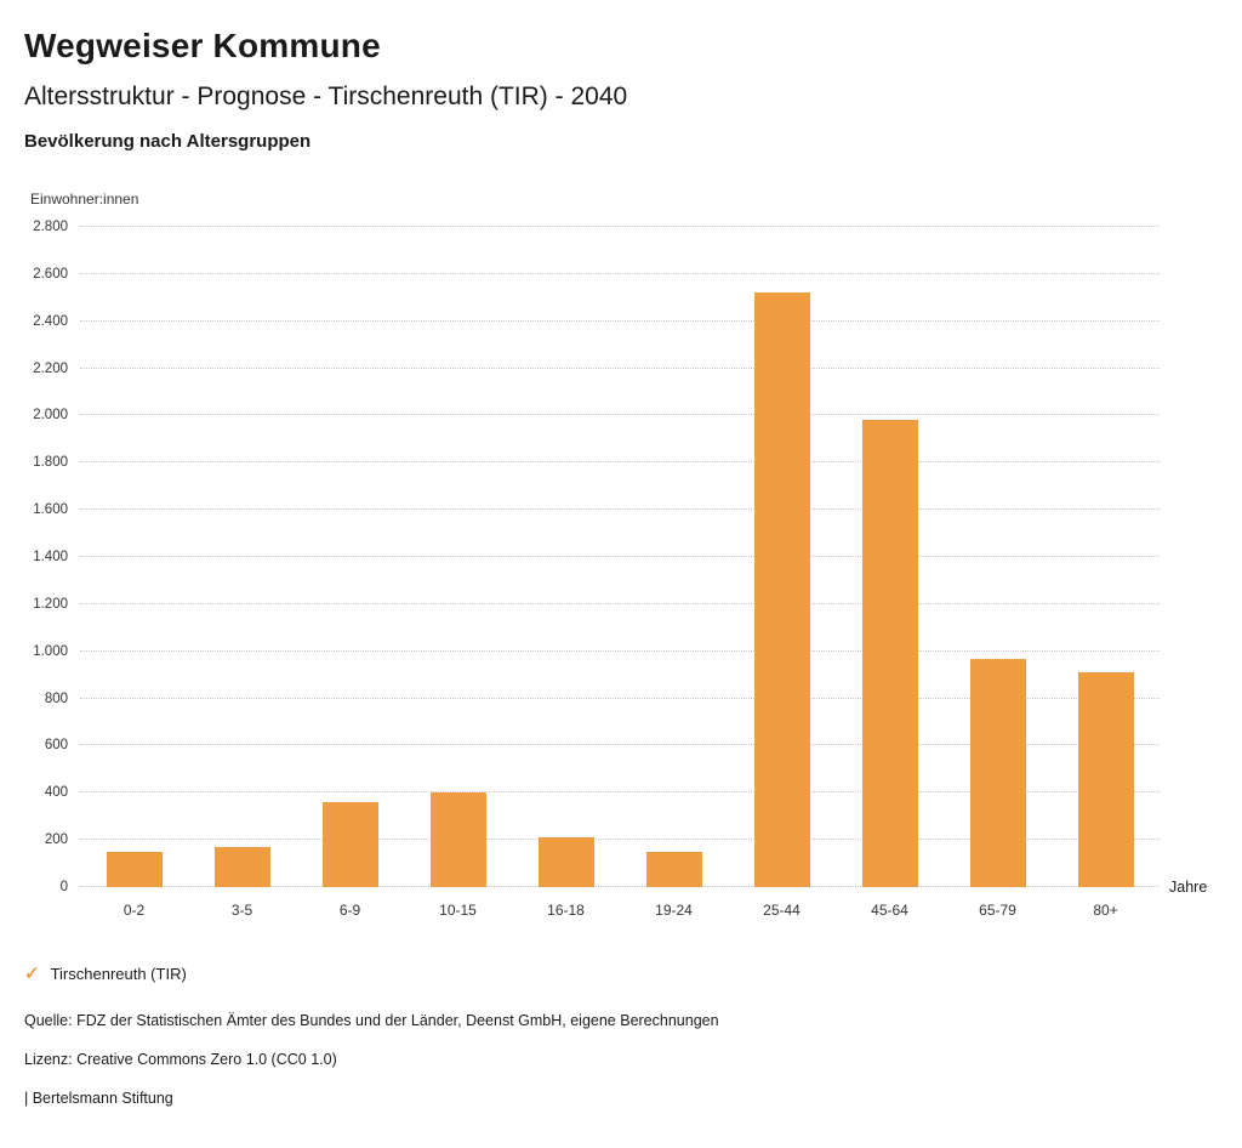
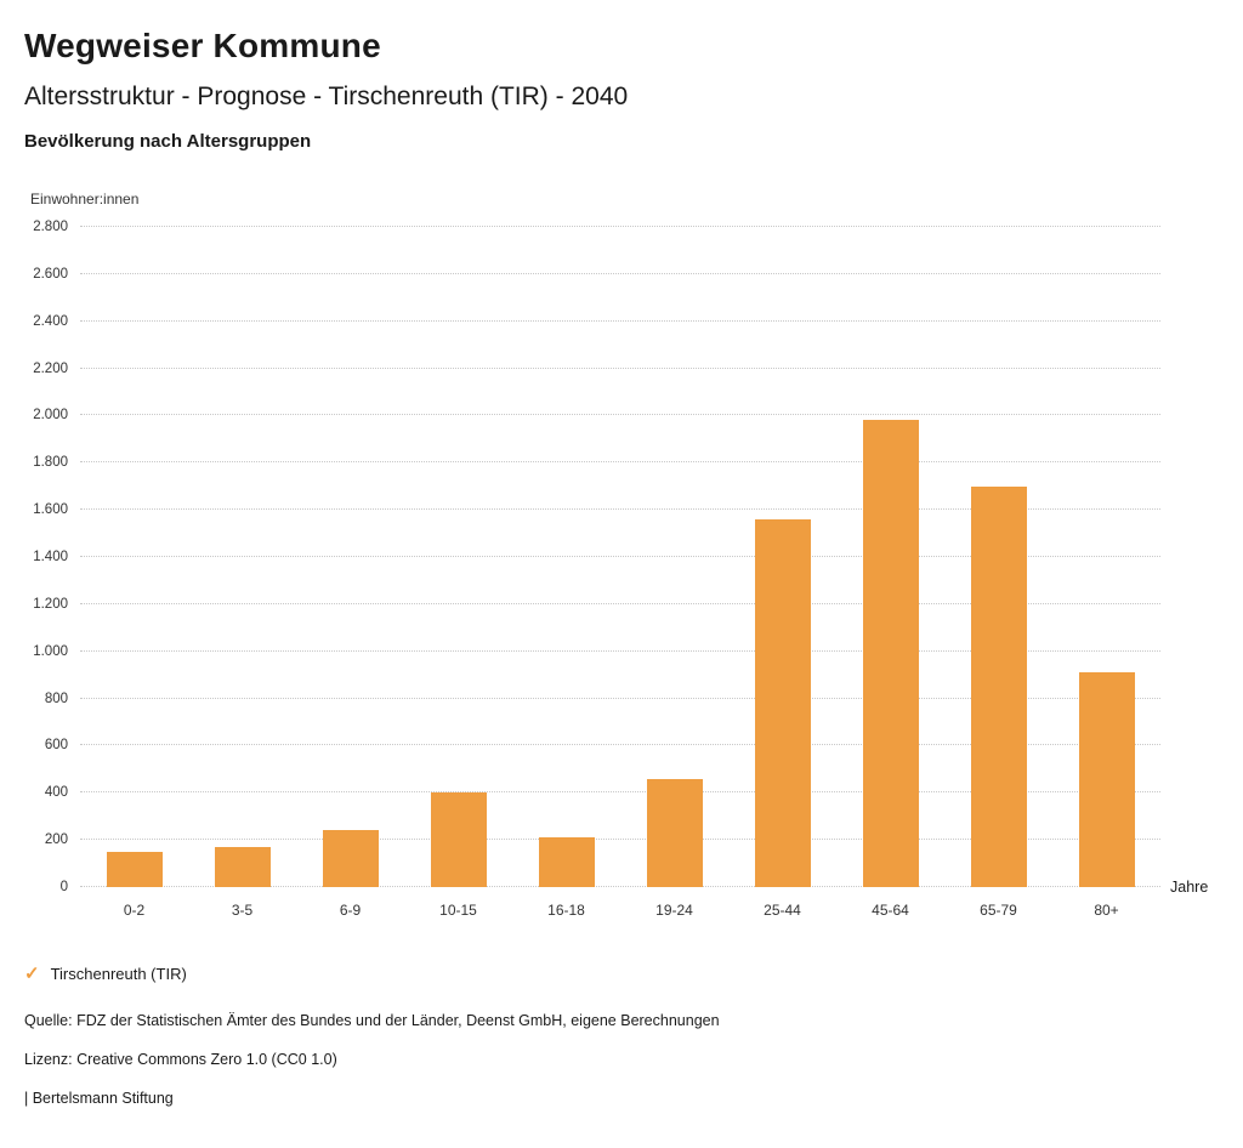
6-9: 360 -> 240
19-24: 150 -> 460
25-44: 2520 -> 1560
65-79: 970 -> 1700
